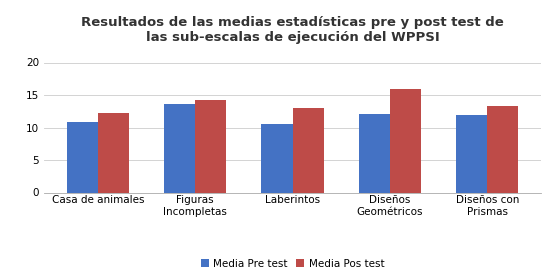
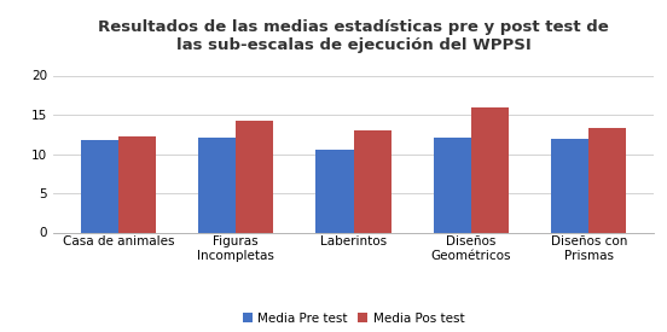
Media Pre test/Casa de animales: 10.8 -> 11.7
Media Pre test/Figuras Incompletas: 13.6 -> 12.1
